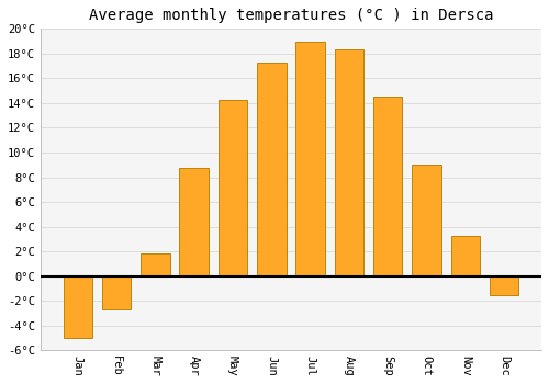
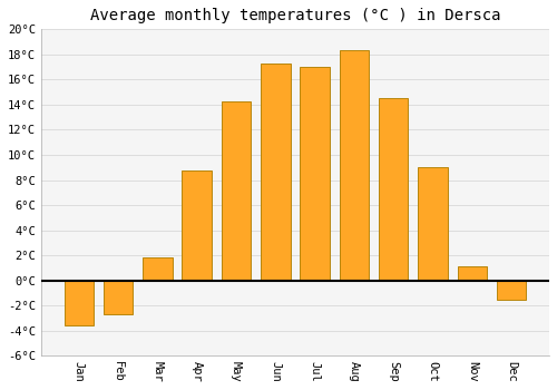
Jan: -5.0°C -> -3.6°C
Jul: 19.0°C -> 17.0°C
Nov: 3.3°C -> 1.1°C
